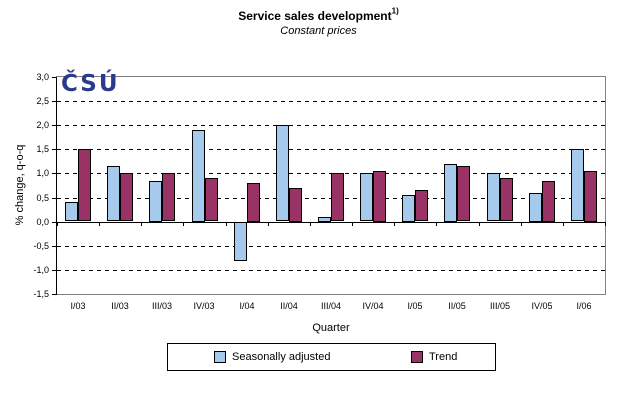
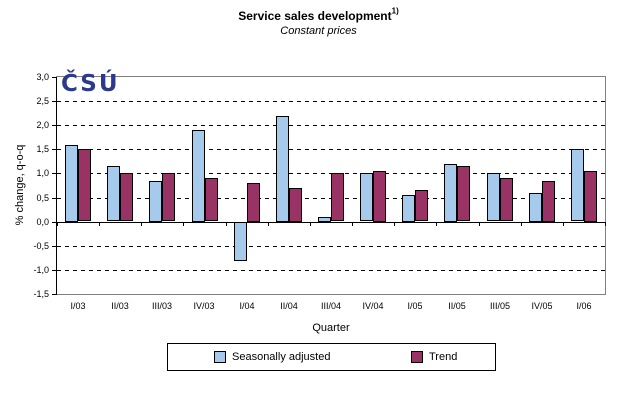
Seasonally adjusted/I/03: 0,4 -> 1,6
Seasonally adjusted/II/04: 2,0 -> 2,2
